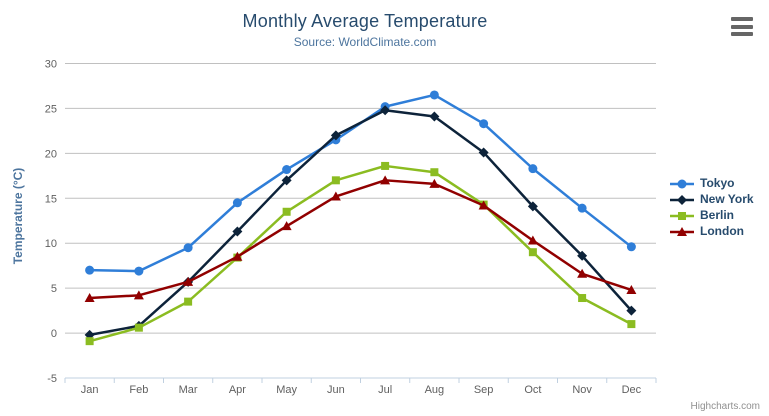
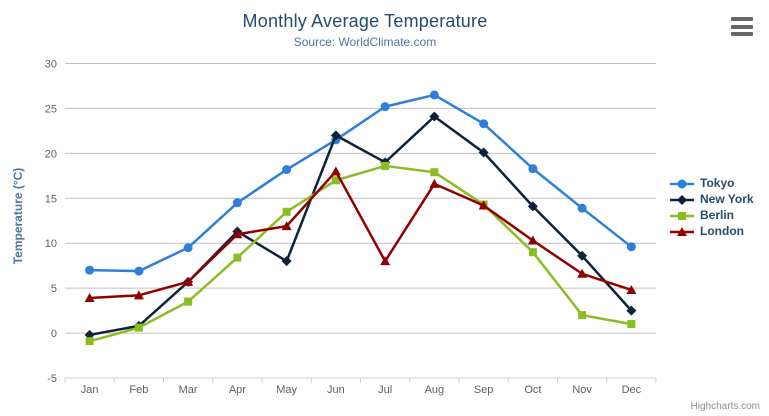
London/Apr: 8 -> 11
New York/May: 17 -> 8
London/Jun: 15 -> 18
New York/Jul: 25 -> 19
London/Jul: 17 -> 8
Berlin/Nov: 4 -> 2
